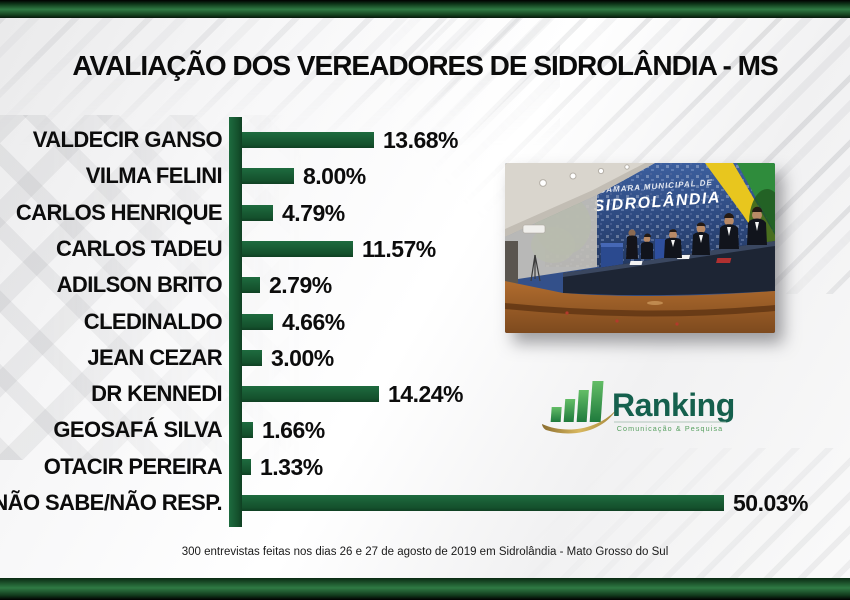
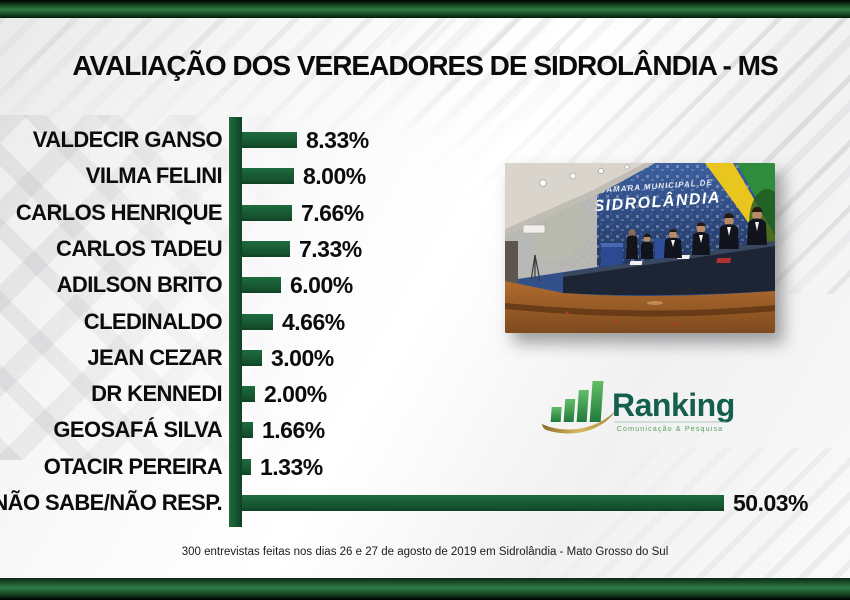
VALDECIR GANSO: 13.68% -> 8.33%
CARLOS HENRIQUE: 4.79% -> 7.66%
CARLOS TADEU: 11.57% -> 7.33%
ADILSON BRITO: 2.79% -> 6.00%
DR KENNEDI: 14.24% -> 2.00%
